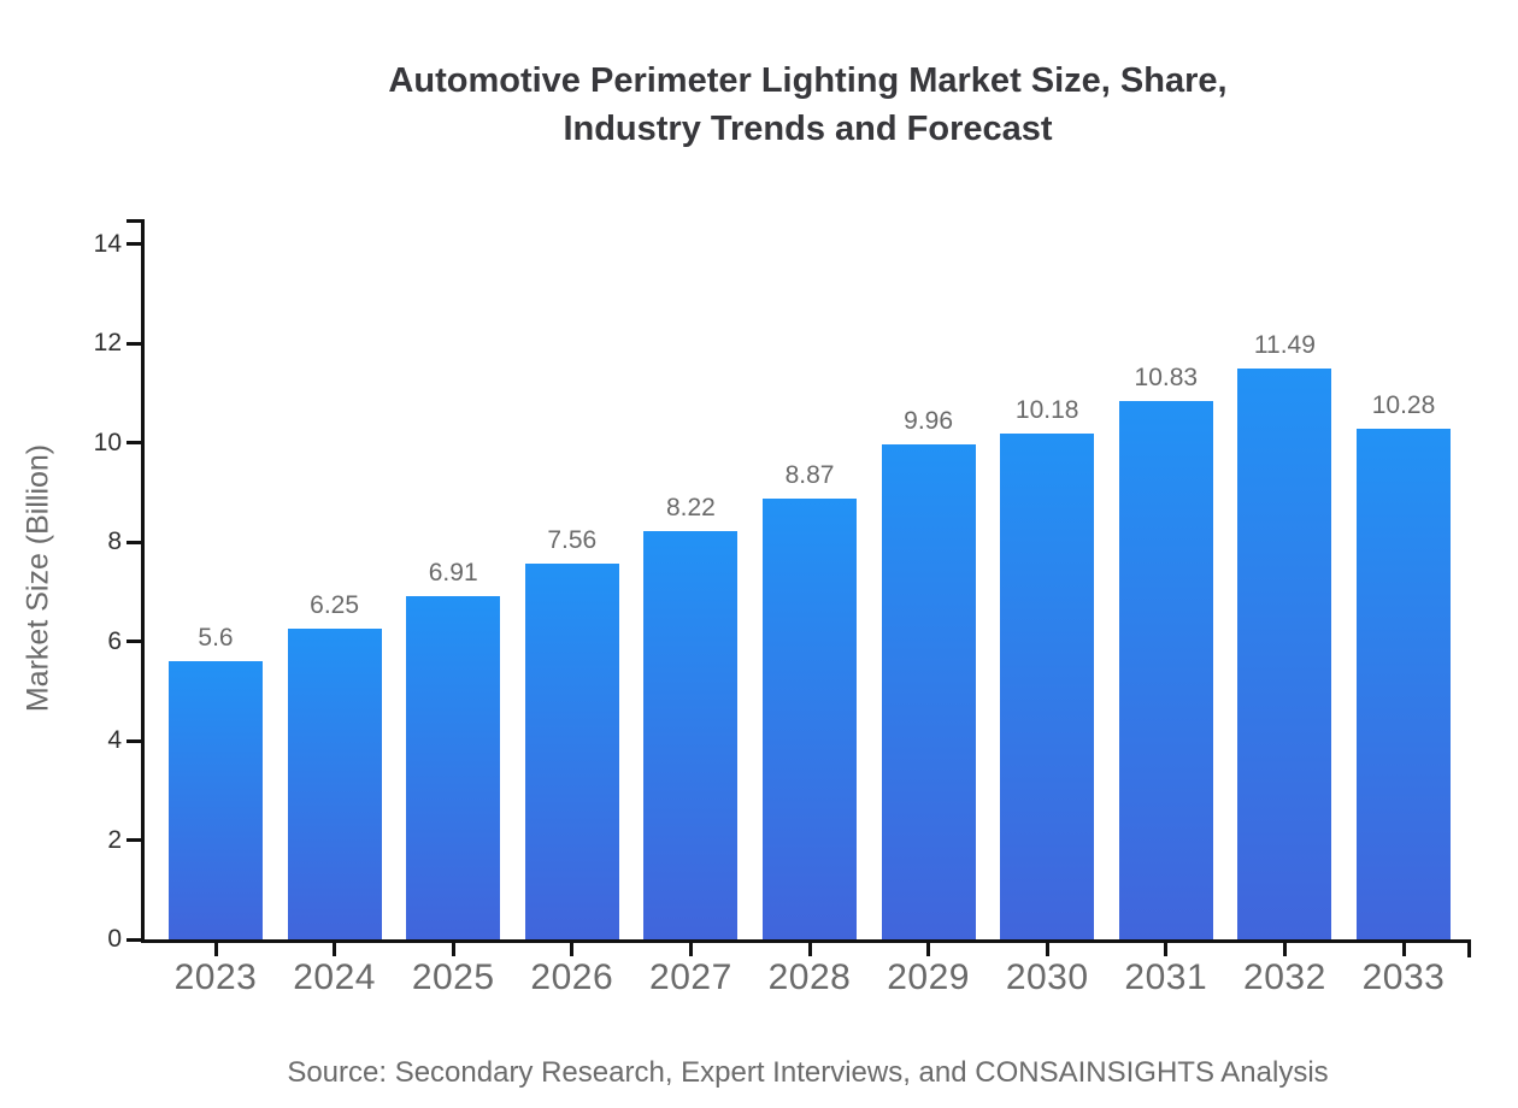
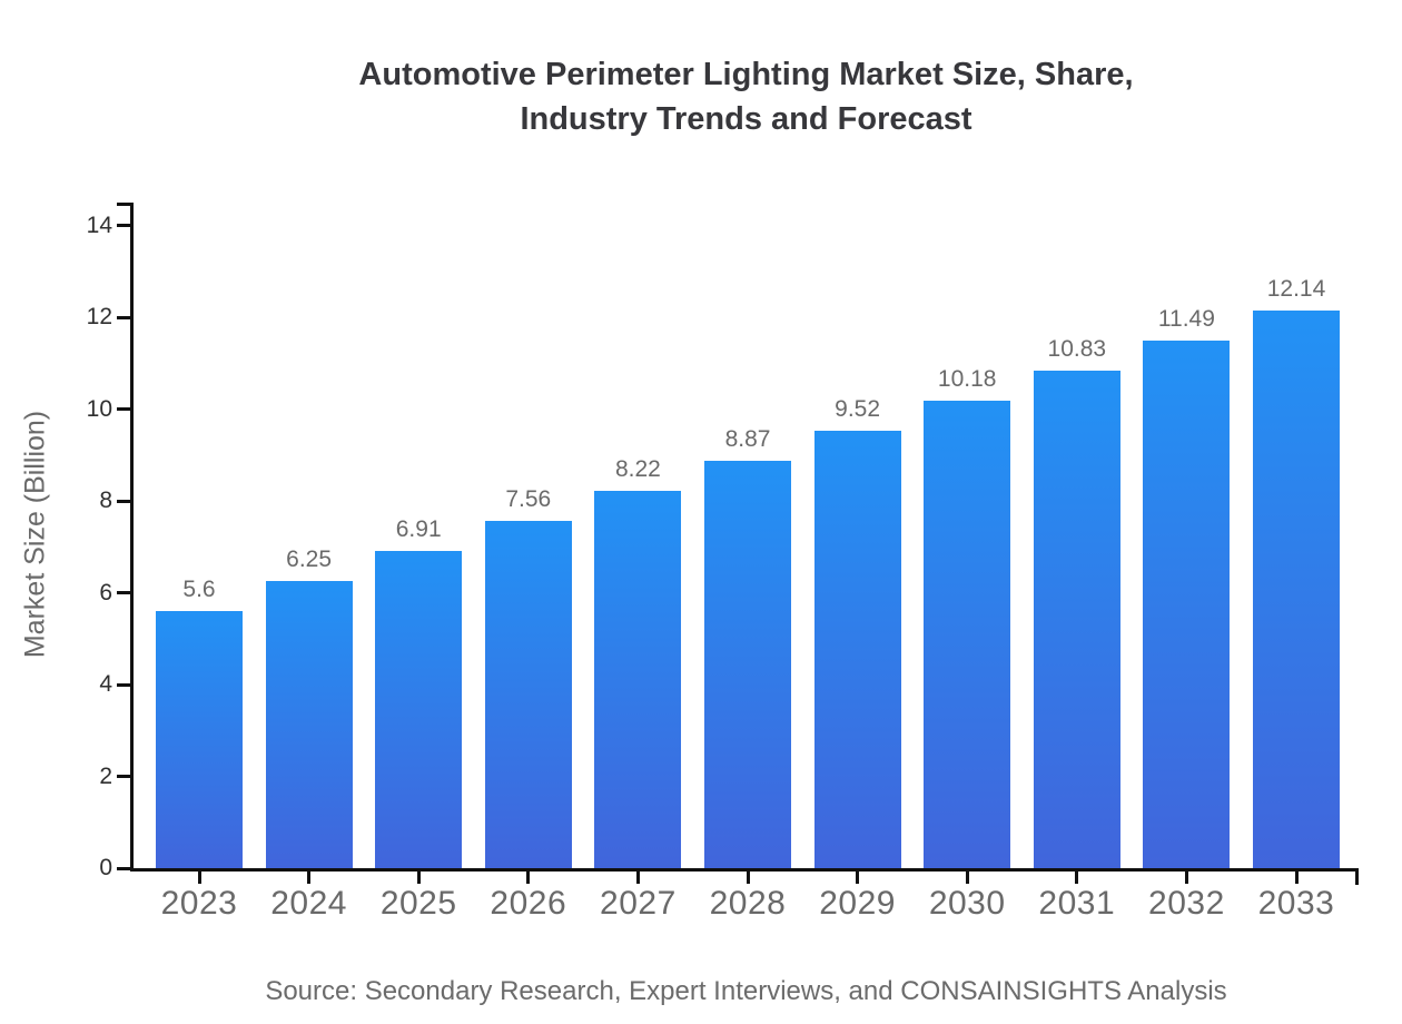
2029: 9.96 -> 9.52
2033: 10.28 -> 12.14
